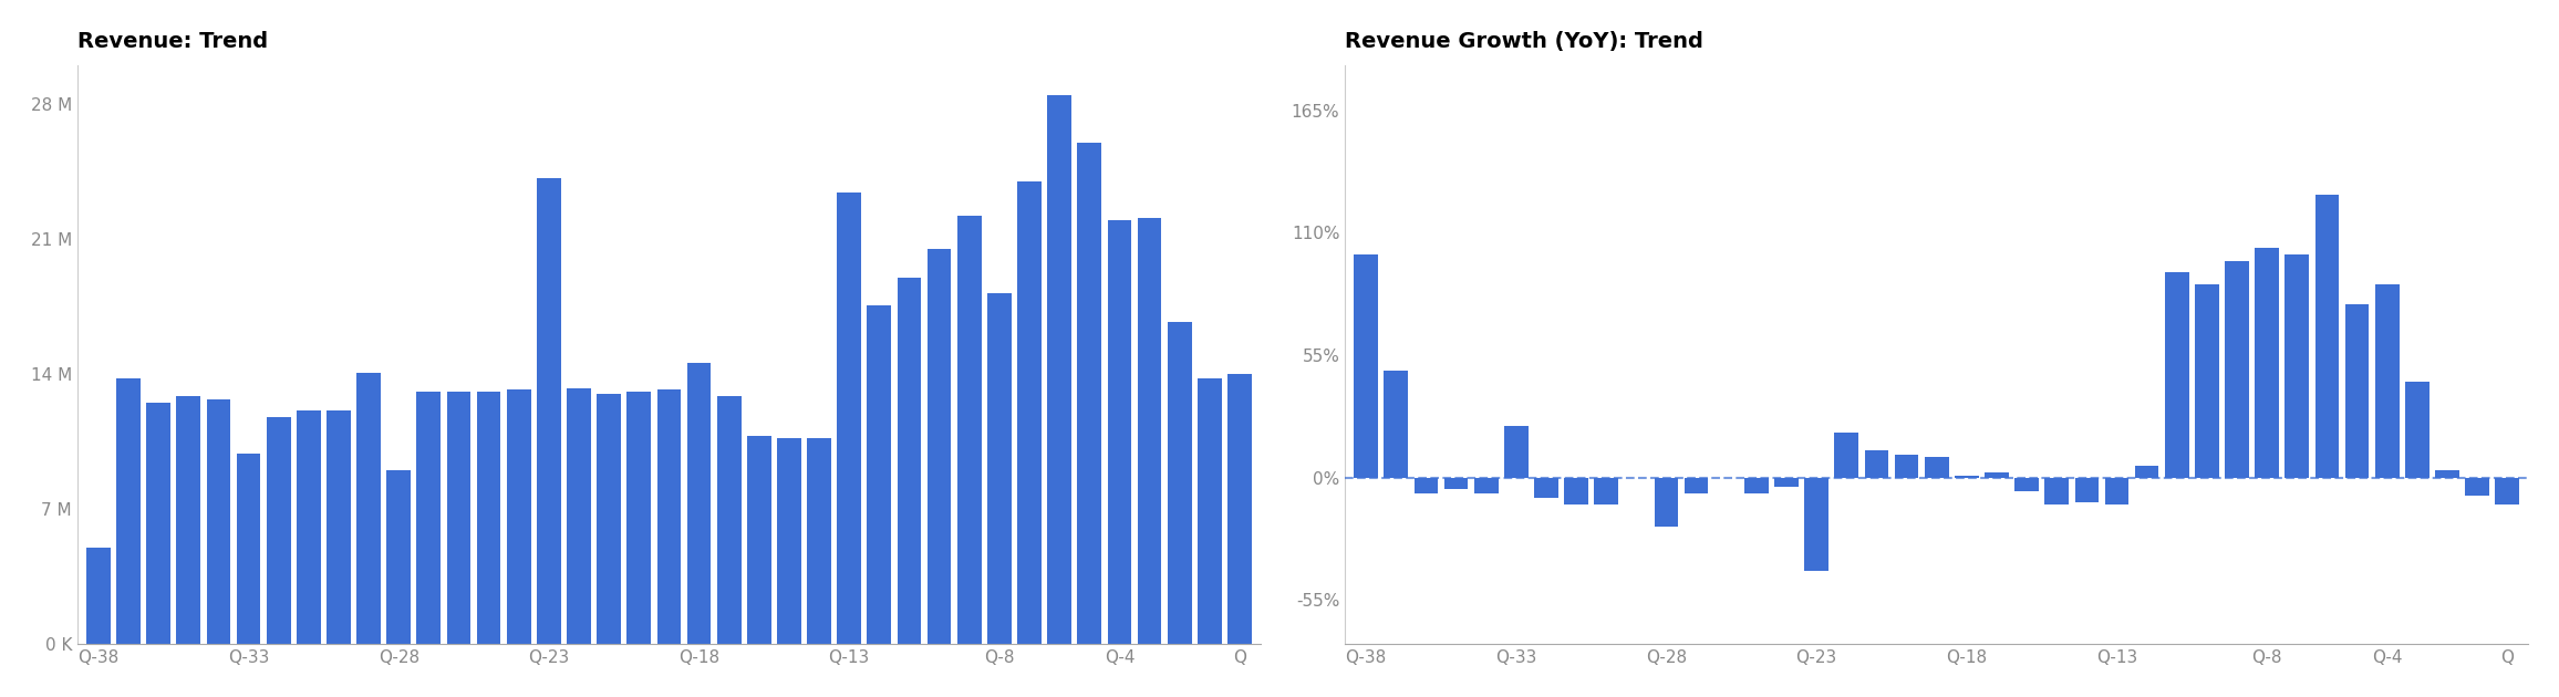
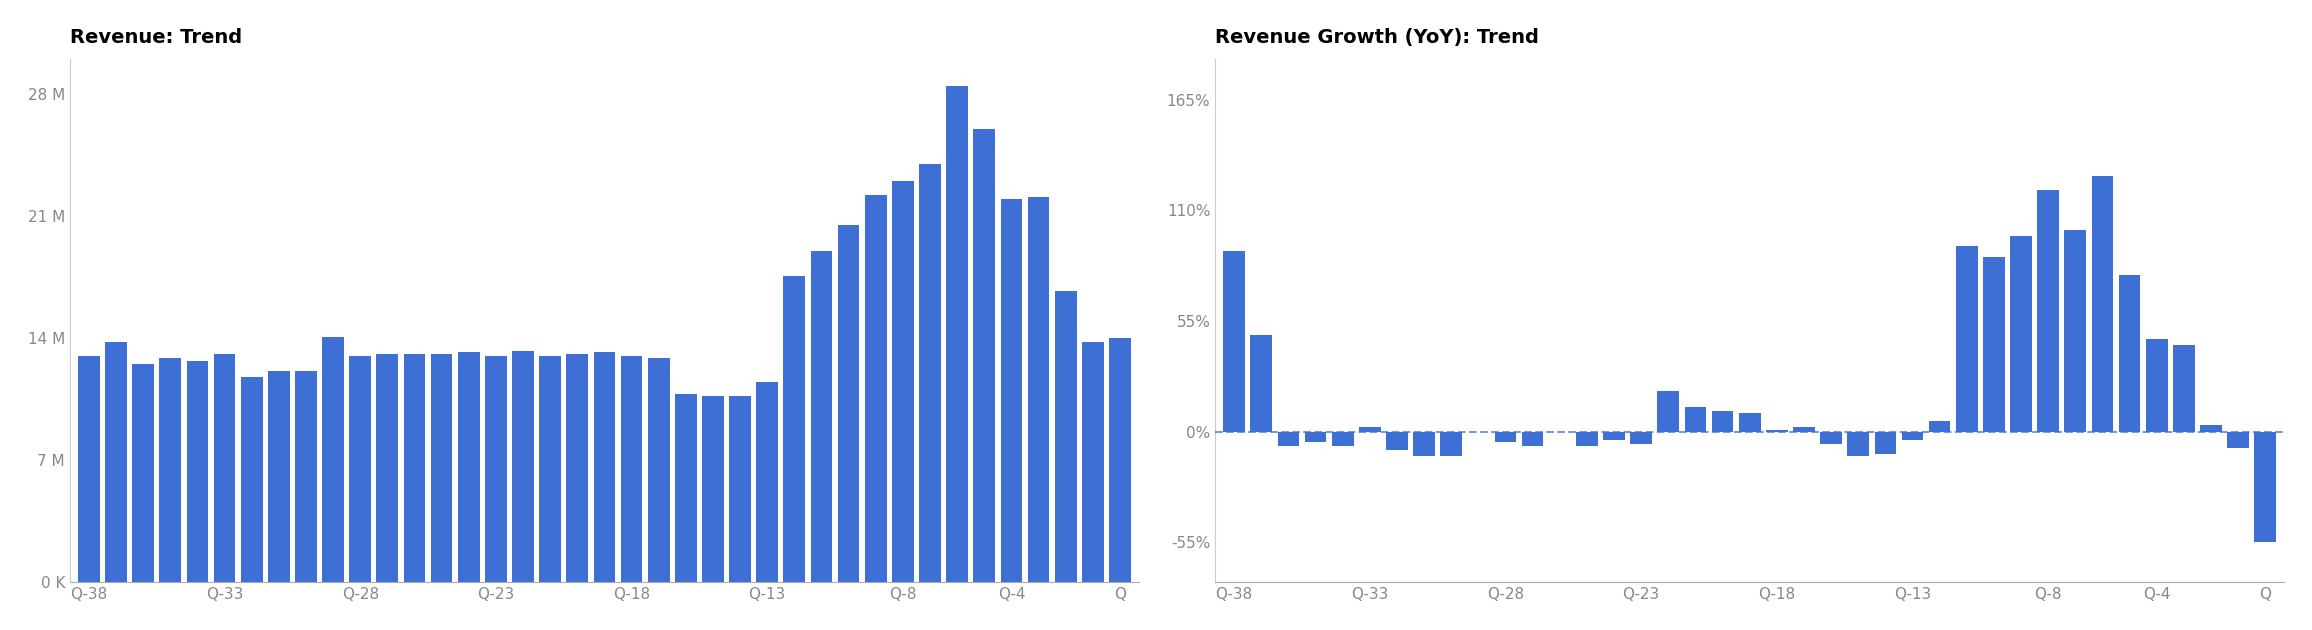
Revenue: Trend/Q-38: 5.0 M -> 13.0 M
Revenue: Trend/Q-33: 9.9 M -> 13.1 M
Revenue: Trend/Q-28: 9.0 M -> 13.0 M
Revenue: Trend/Q-23: 24.2 M -> 13.0 M
Revenue: Trend/Q-18: 14.6 M -> 13.0 M
Revenue: Trend/Q-13: 23.4 M -> 11.5 M
Revenue: Trend/Q-8: 18.2 M -> 23.0 M
Revenue Growth (YoY): Trend/Q-38: 100% -> 90%
Revenue Growth (YoY): Trend/Q-33: 23% -> 2%
Revenue Growth (YoY): Trend/Q-28: -22% -> -5%
Revenue Growth (YoY): Trend/Q-23: -42% -> -6%
Revenue Growth (YoY): Trend/Q-13: -12% -> -4%
Revenue Growth (YoY): Trend/Q-8: 103% -> 120%
Revenue Growth (YoY): Trend/Q-4: 87% -> 46%
Revenue Growth (YoY): Trend/Q: -12% -> -55%
